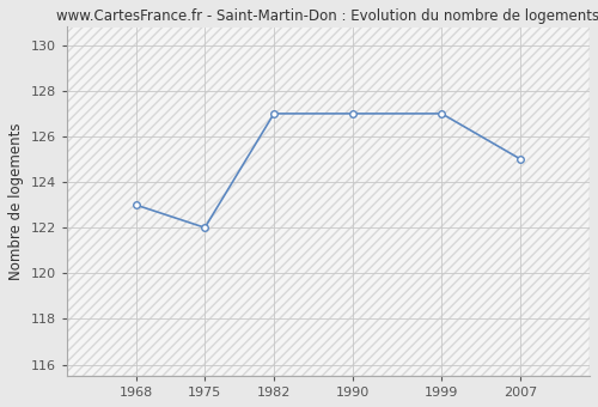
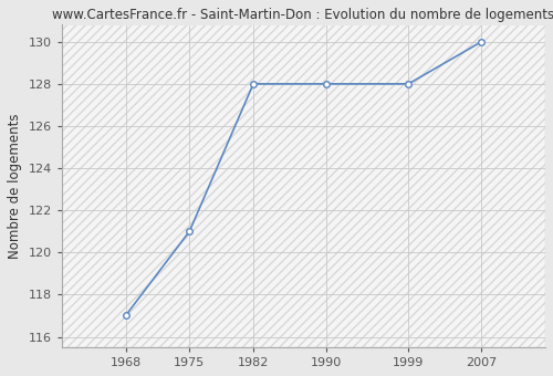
1968: 123 -> 117
1975: 122 -> 121
1982: 127 -> 128
1990: 127 -> 128
1999: 127 -> 128
2007: 125 -> 130
